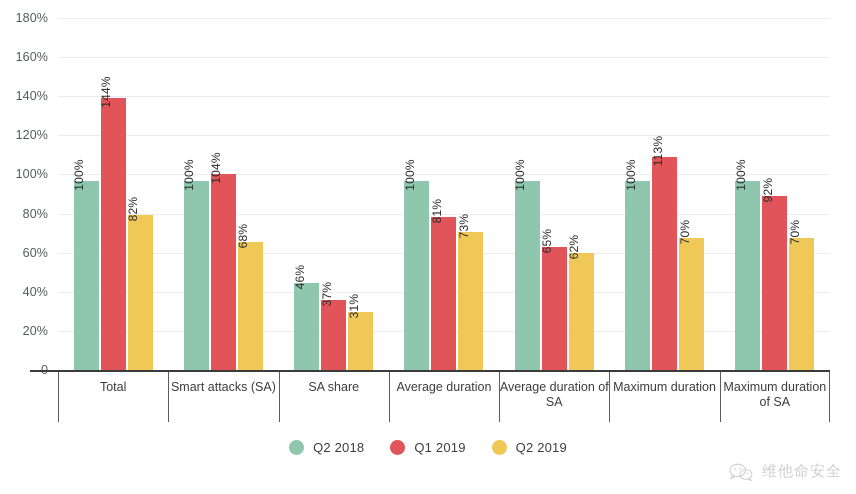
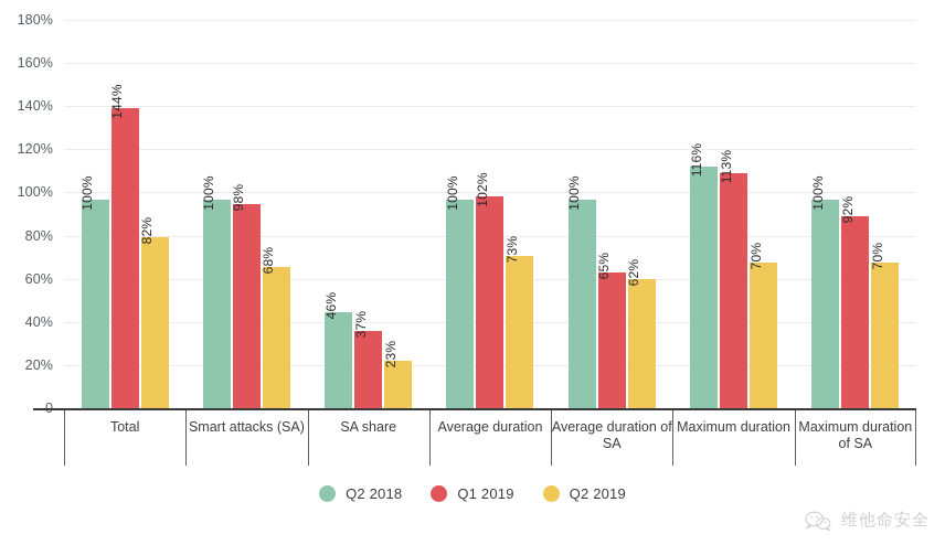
Q1 2019/Smart attacks (SA): 104% -> 98%
Q2 2019/SA share: 31% -> 23%
Q1 2019/Average duration: 81% -> 102%
Q2 2018/Maximum duration: 100% -> 116%
